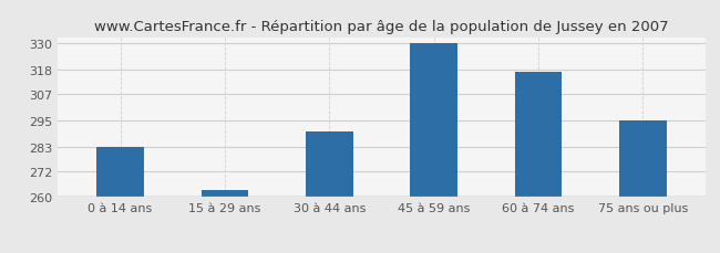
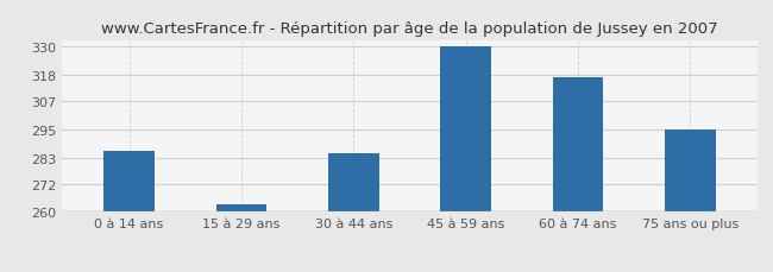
0 à 14 ans: 283 -> 286
30 à 44 ans: 290 -> 285
